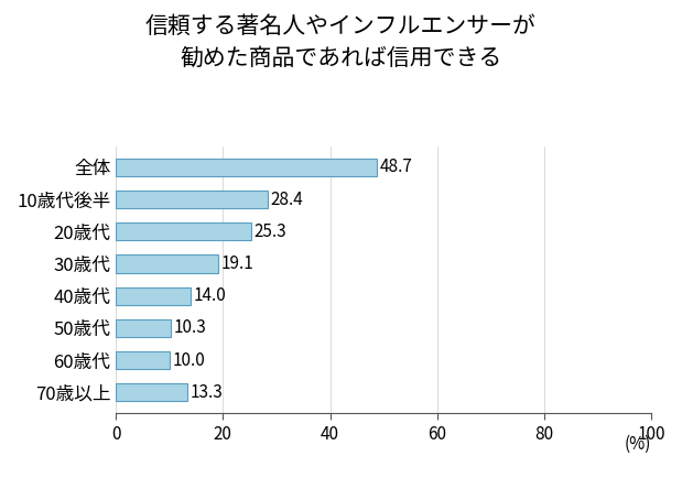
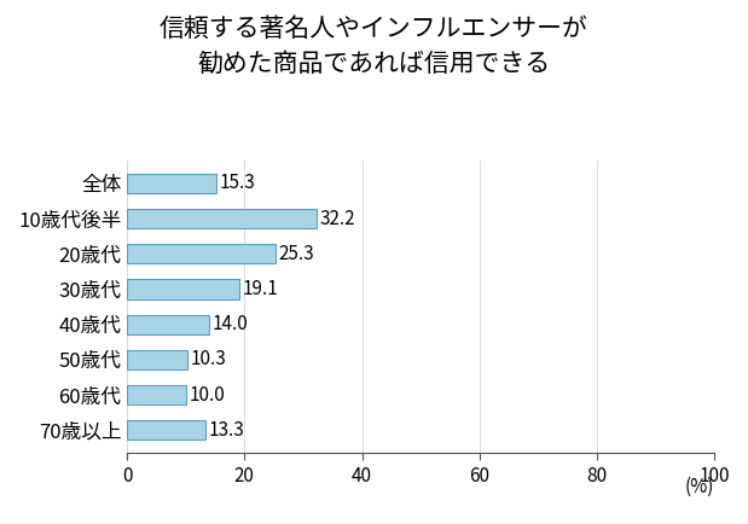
全体: 48.7 -> 15.3
10歳代後半: 28.4 -> 32.2
